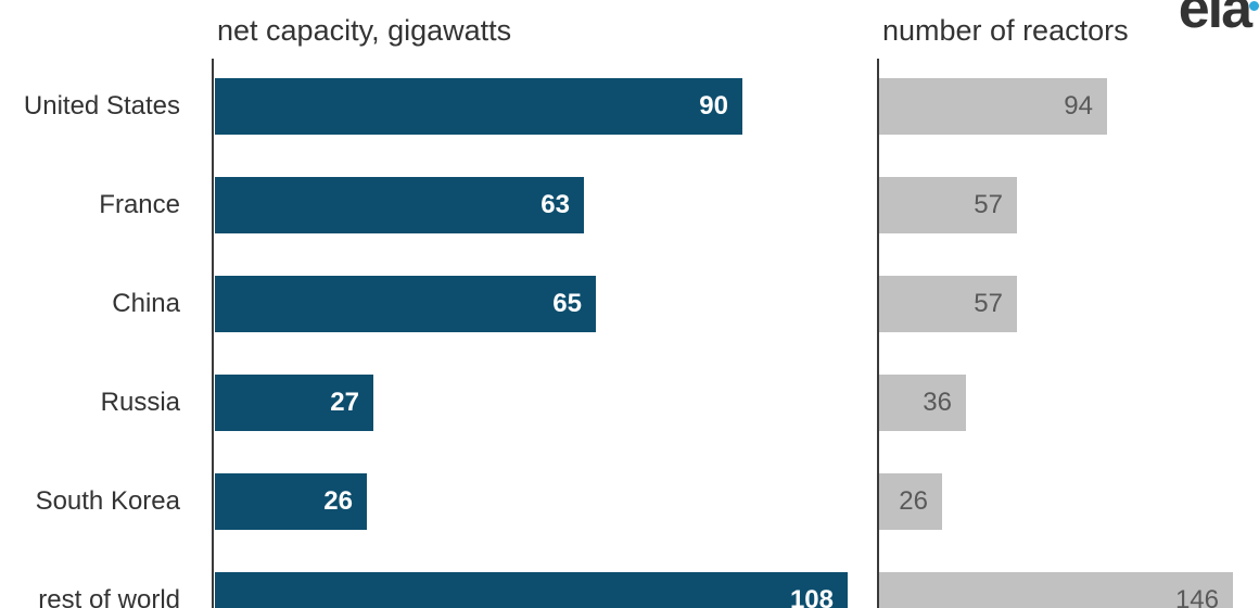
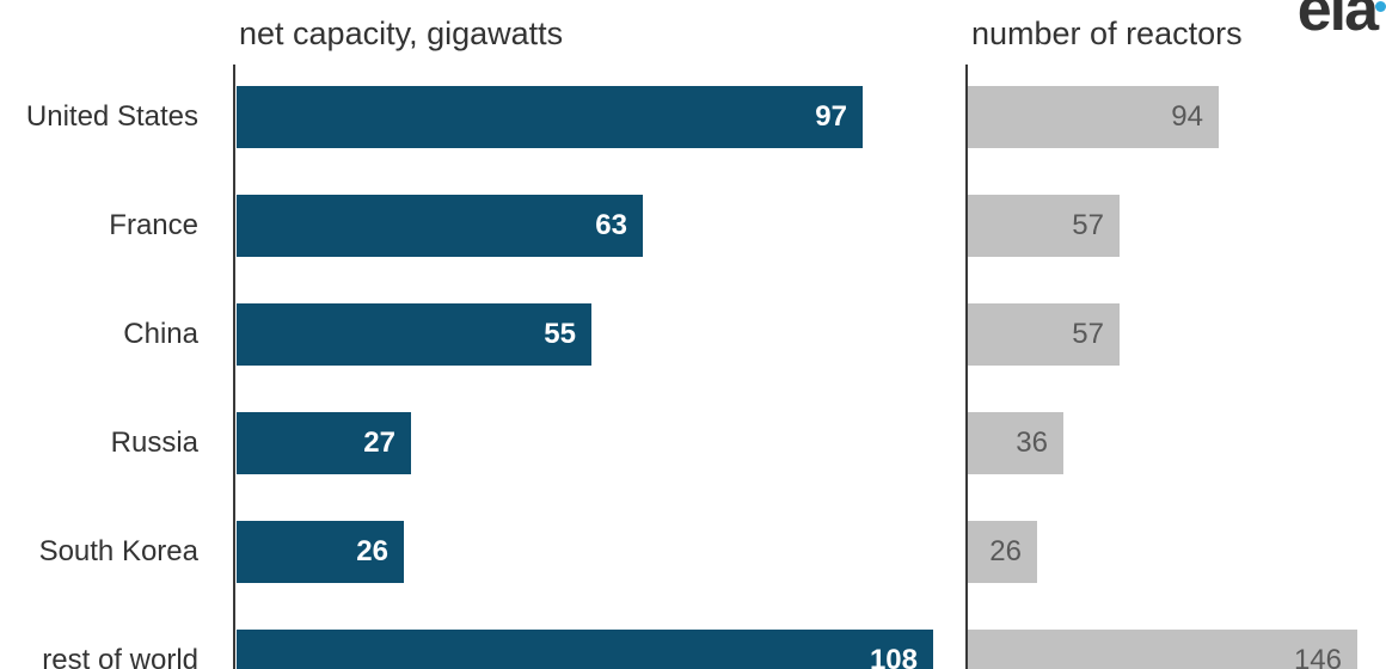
net capacity, gigawatts/United States: 90 -> 97
net capacity, gigawatts/China: 65 -> 55
